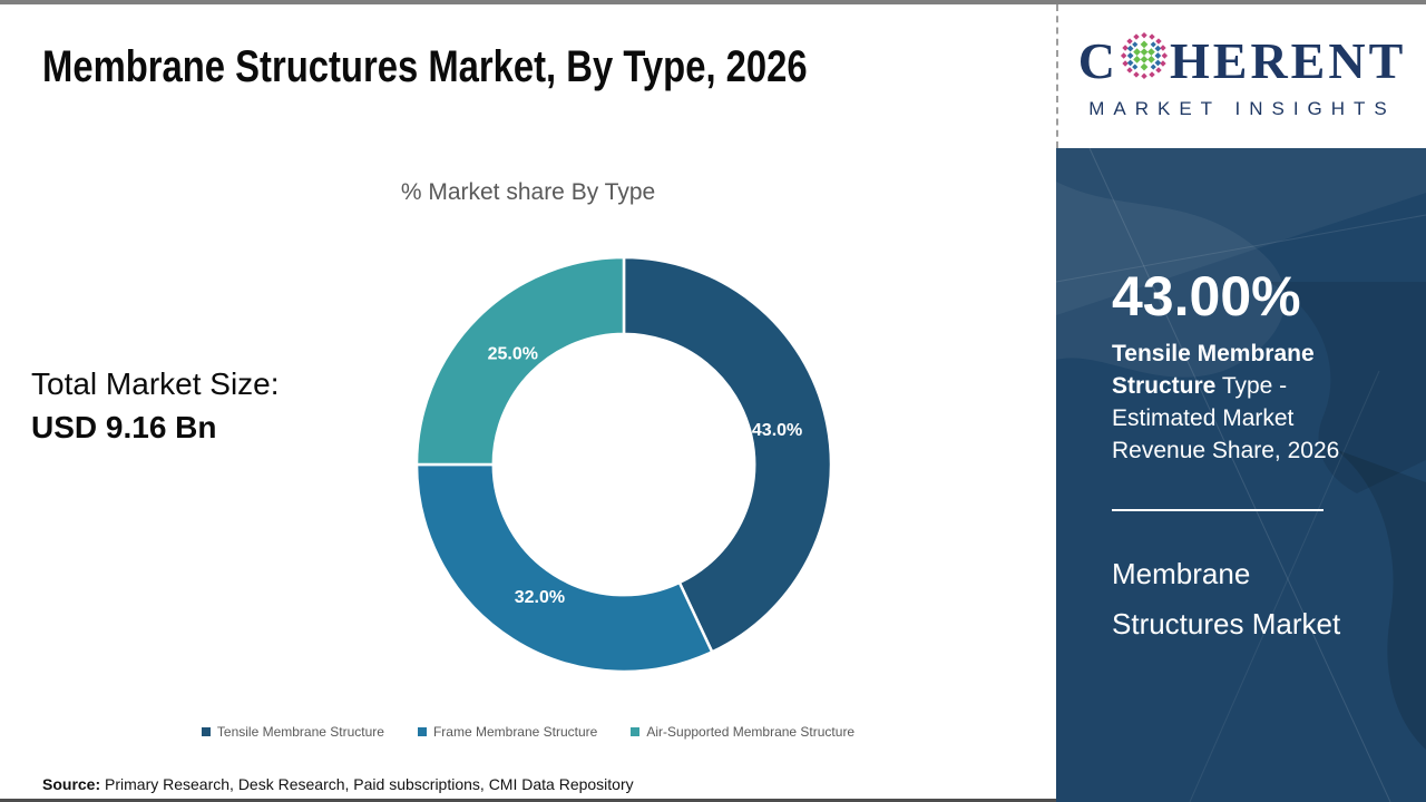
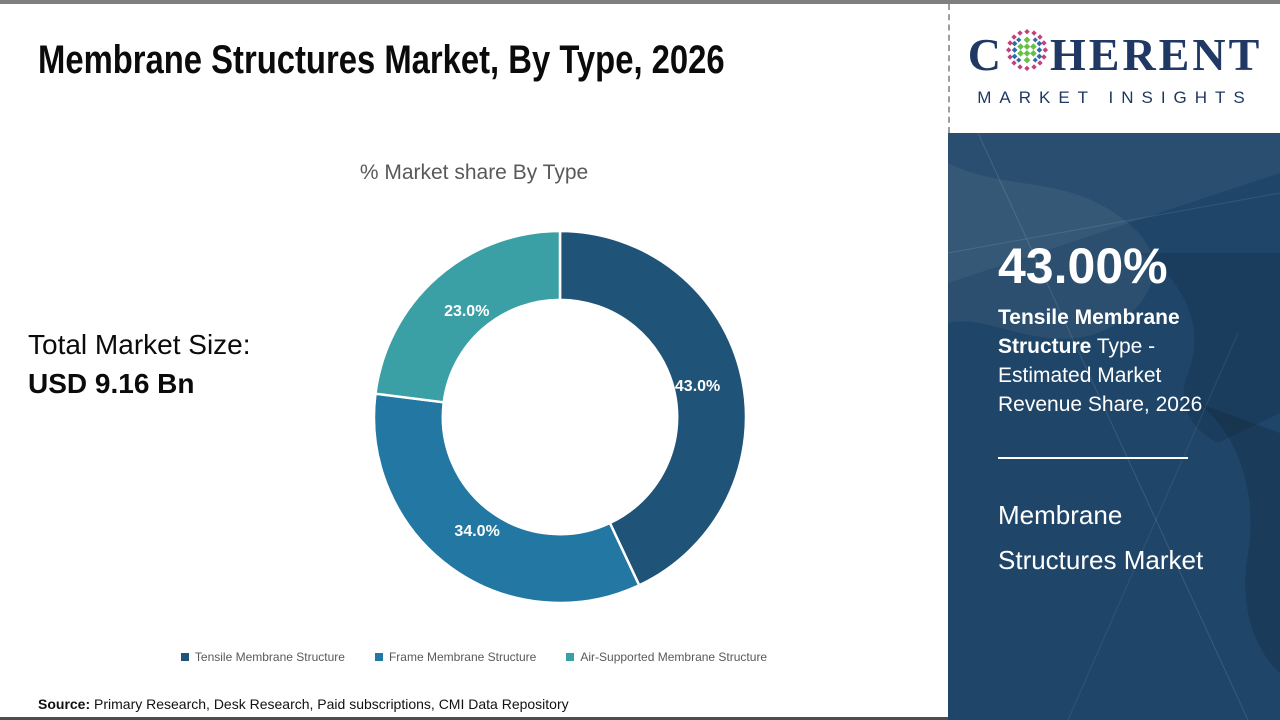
Frame Membrane Structure: 32.0% -> 34.0%
Air-Supported Membrane Structure: 25.0% -> 23.0%
